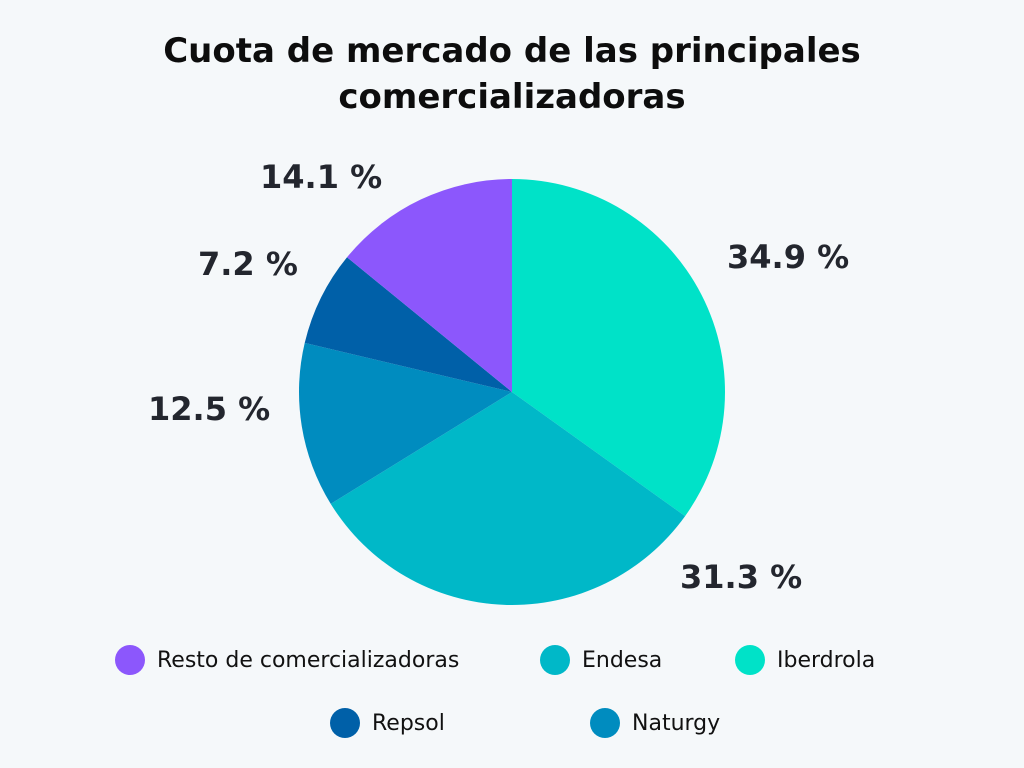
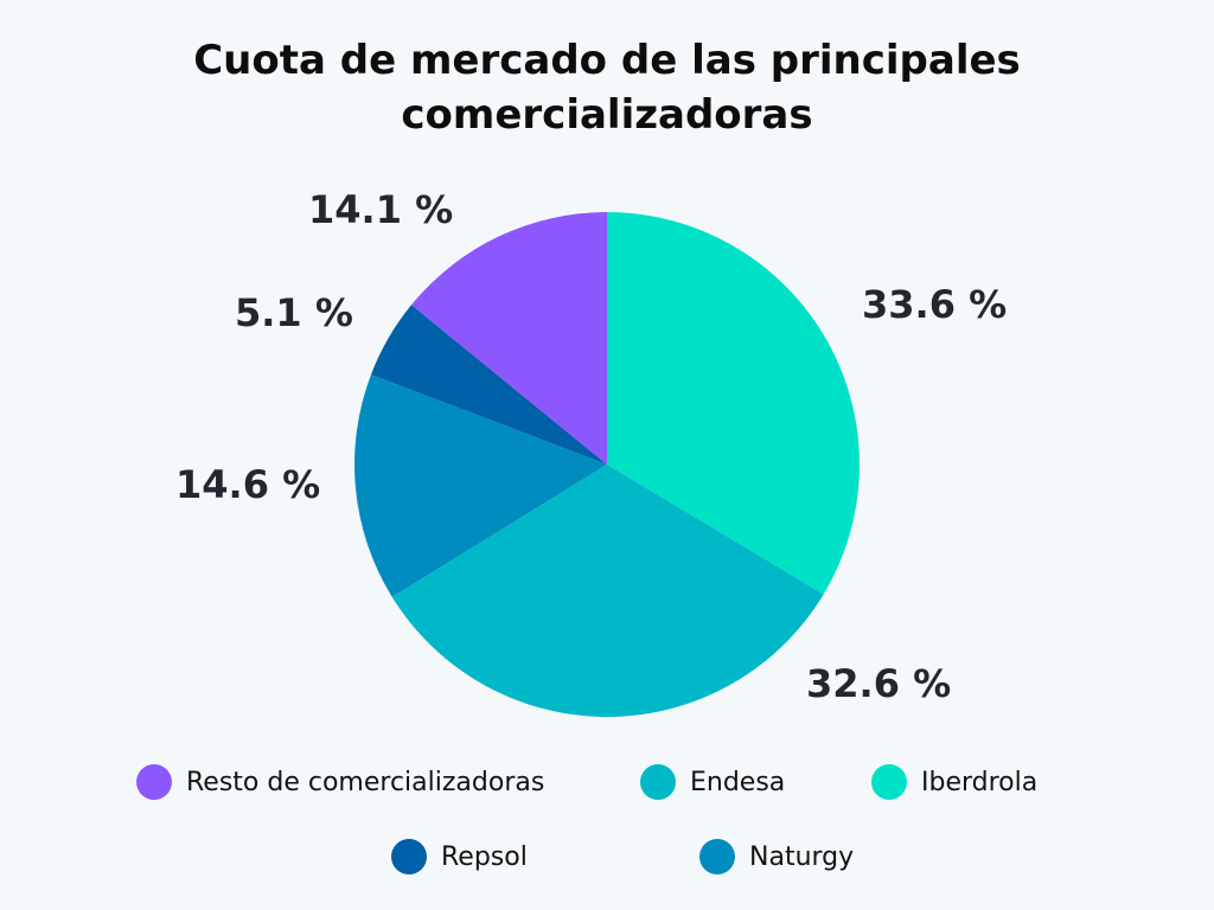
Iberdrola: 34.9 -> 33.6
Endesa: 31.3 -> 32.6
Naturgy: 12.5 -> 14.6
Repsol: 7.2 -> 5.1
